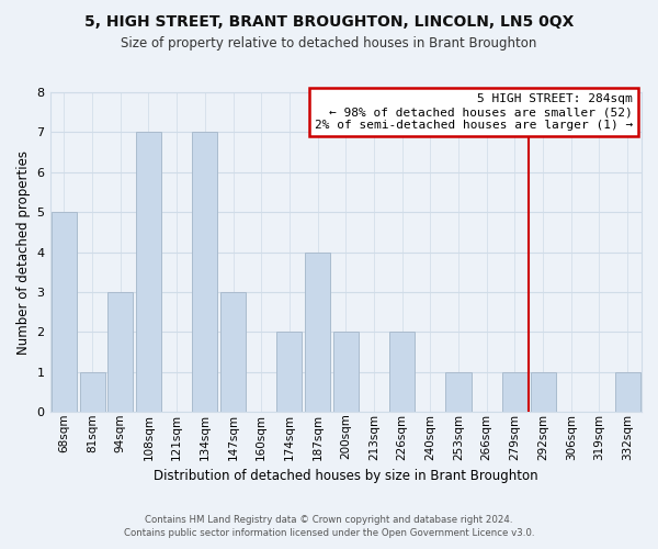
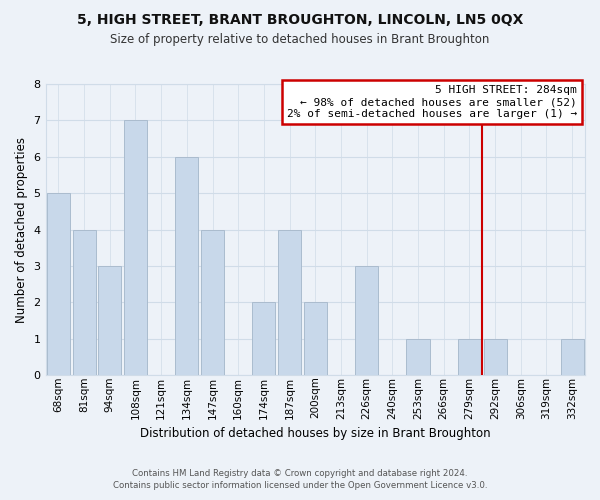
81sqm: 1 -> 4
134sqm: 7 -> 6
147sqm: 3 -> 4
226sqm: 2 -> 3
